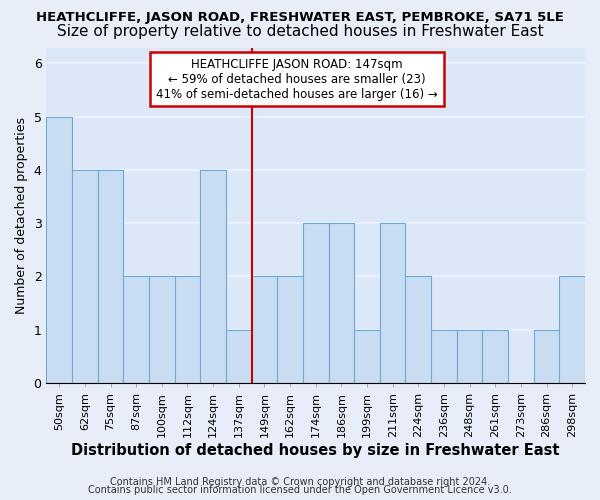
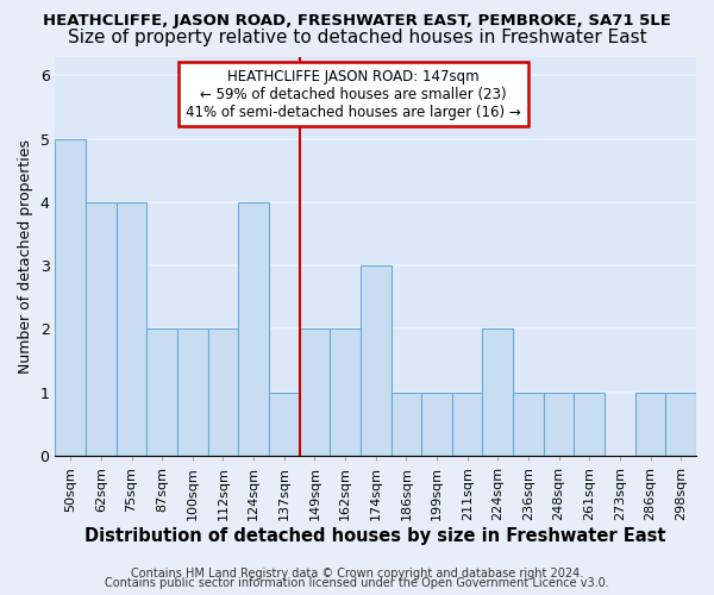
186sqm: 3 -> 1
211sqm: 3 -> 1
298sqm: 2 -> 1
